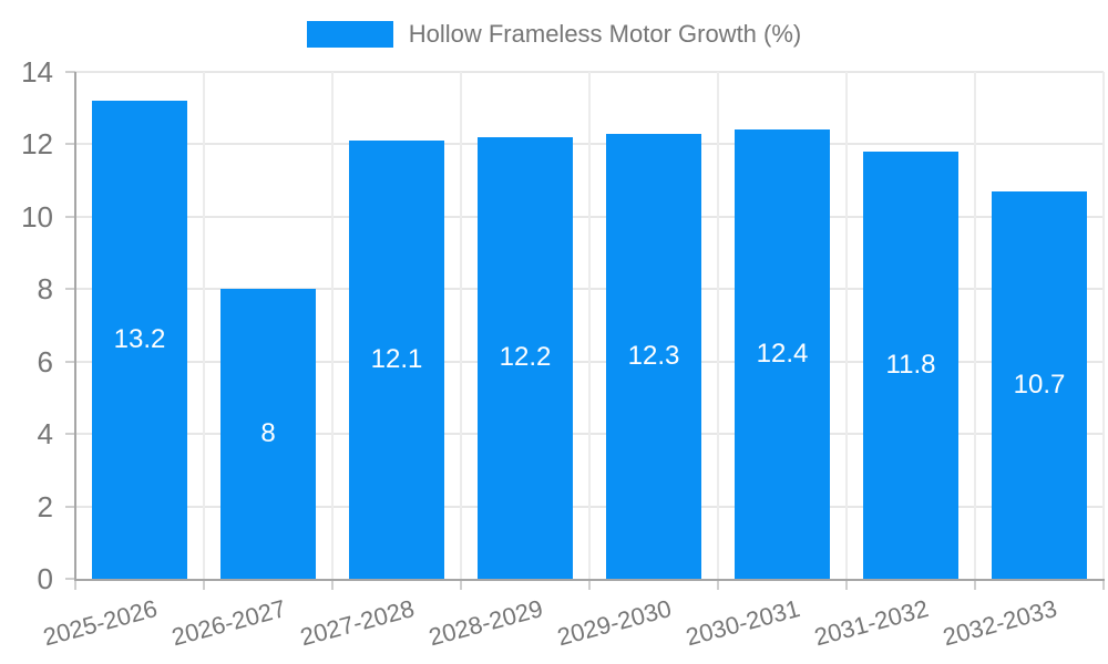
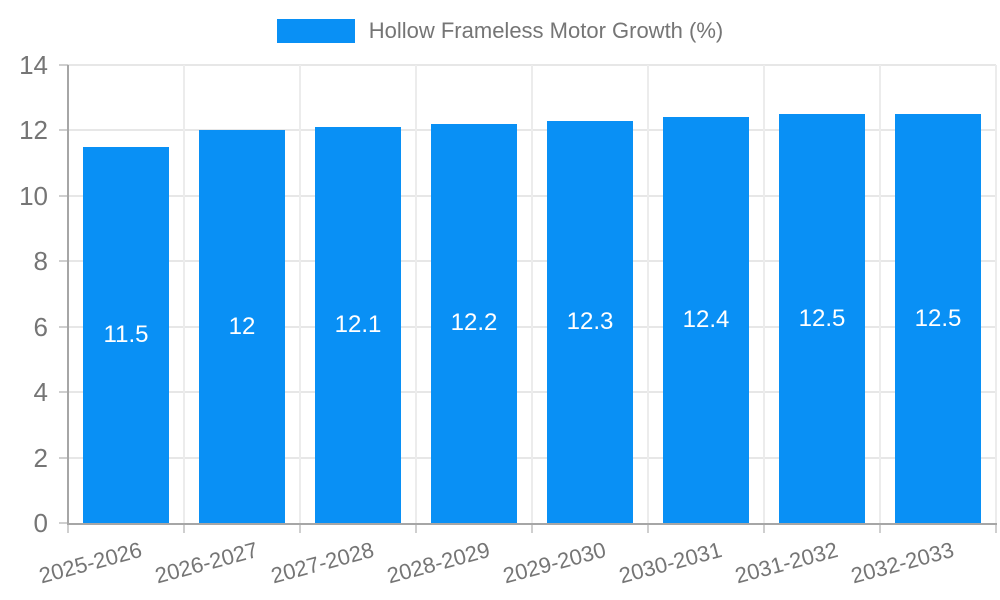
2025-2026: 13.2 -> 11.5
2026-2027: 8 -> 12
2031-2032: 11.8 -> 12.5
2032-2033: 10.7 -> 12.5
